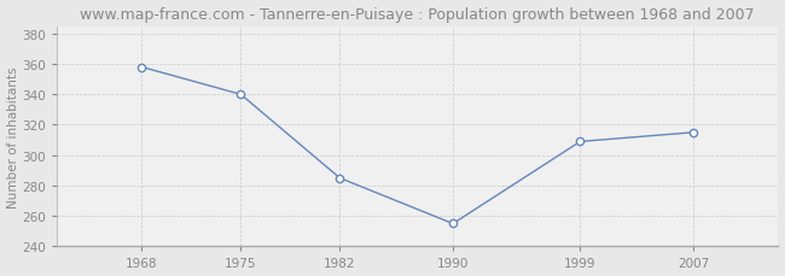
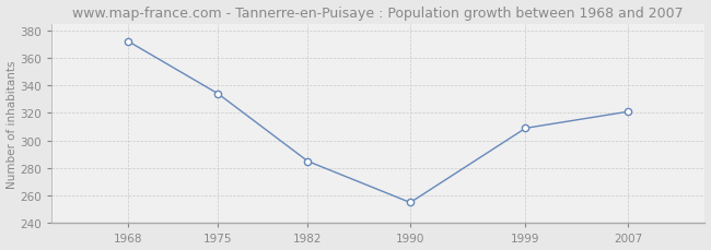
1968: 358 -> 372
1975: 340 -> 334
2007: 315 -> 321
